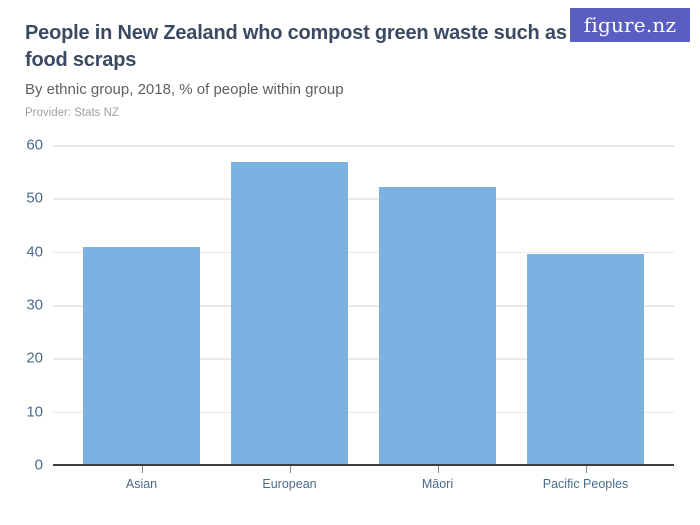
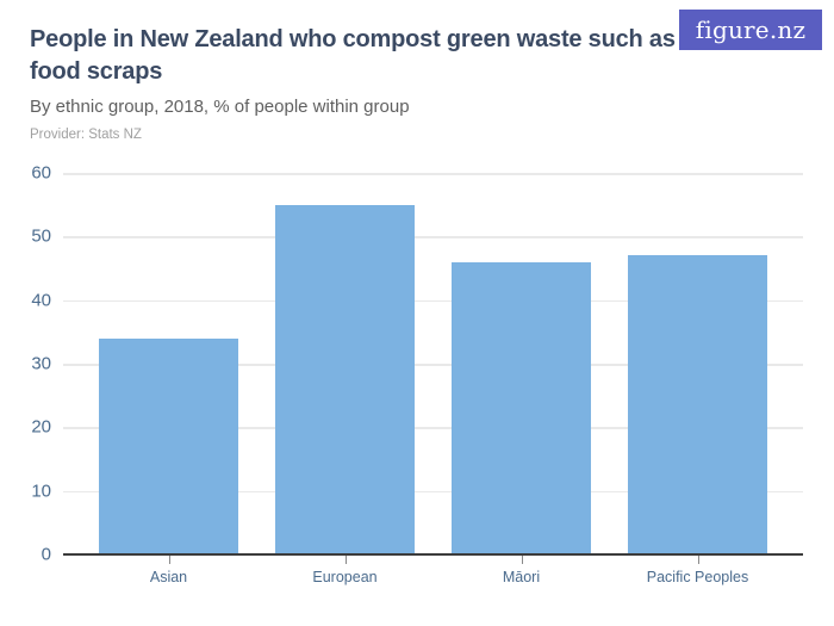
Asian: 41 -> 34
European: 57 -> 55
Māori: 52 -> 46
Pacific Peoples: 40 -> 47
